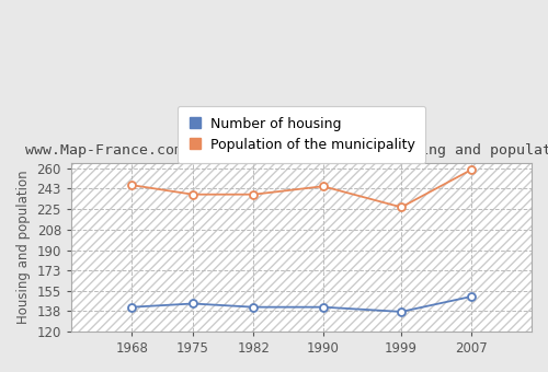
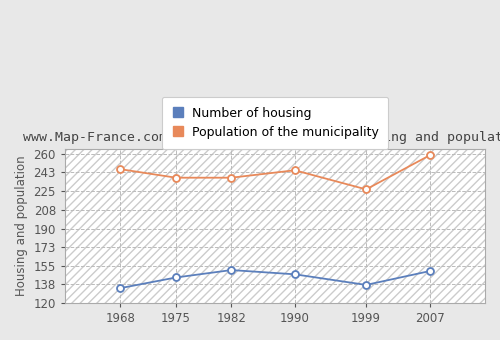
Number of housing/1968: 141 -> 134
Number of housing/1982: 141 -> 151
Number of housing/1990: 141 -> 147
